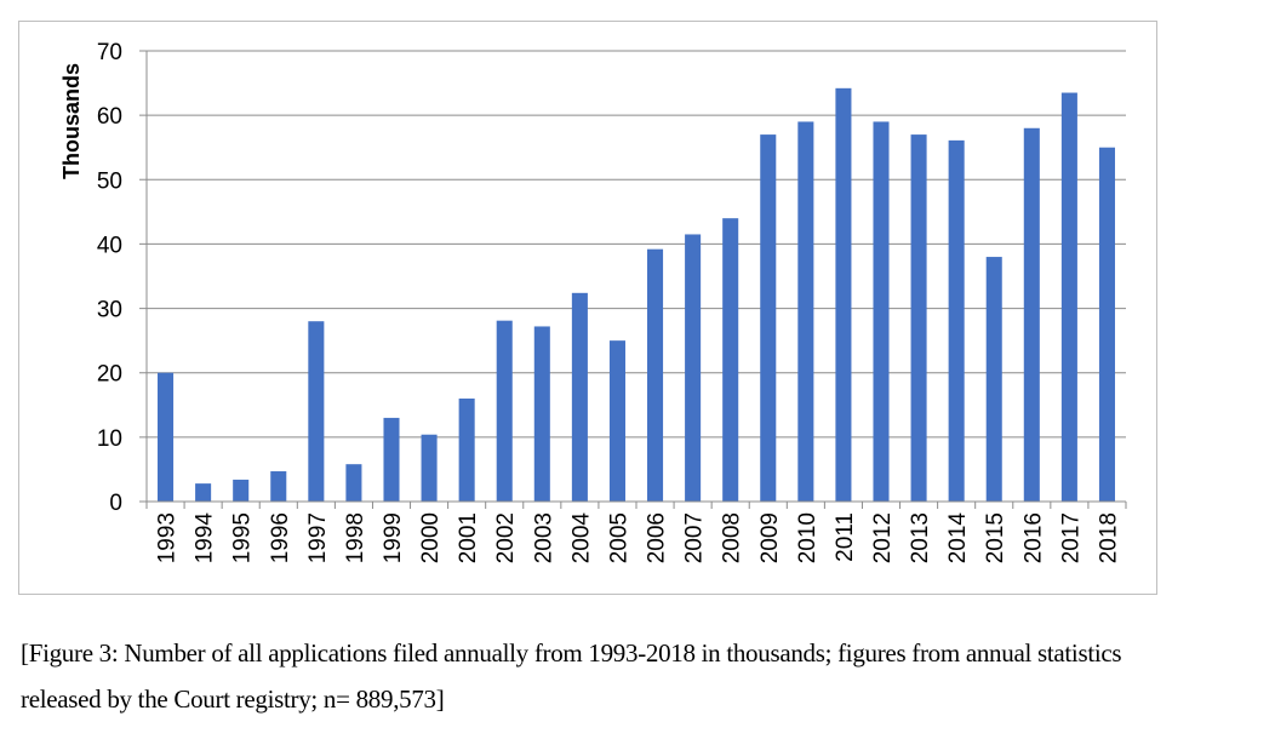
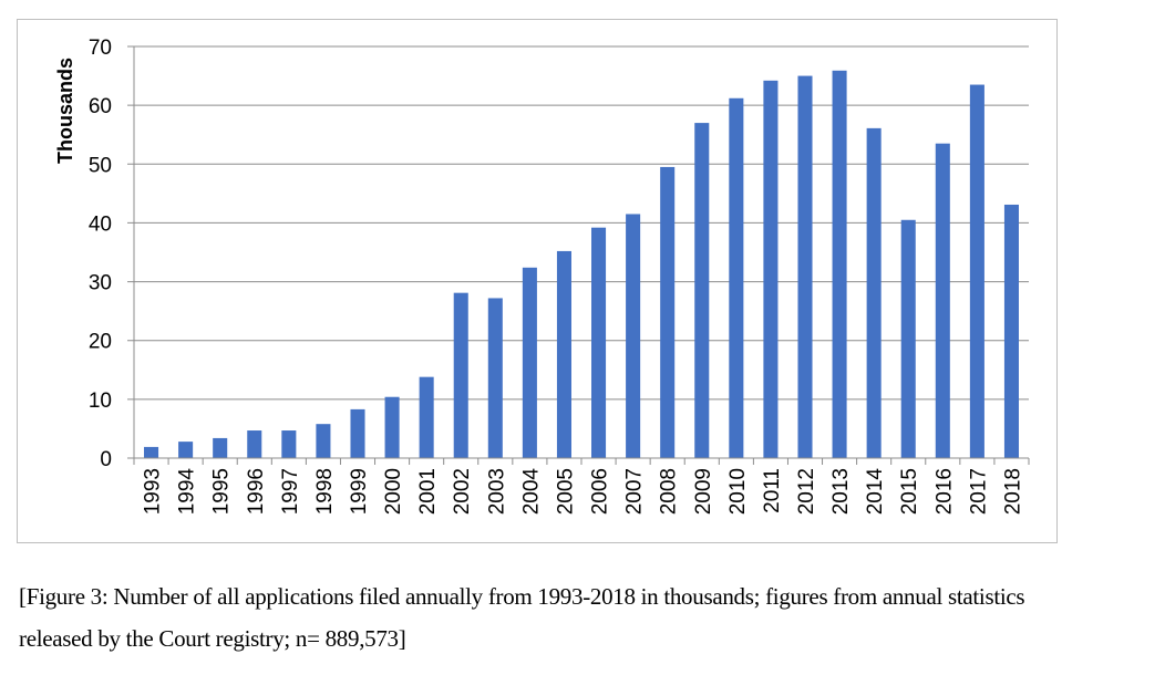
1993: 20 -> 2
1997: 28 -> 5
1999: 13 -> 8
2001: 16 -> 14
2005: 25 -> 35
2008: 44 -> 50
2010: 59 -> 61
2012: 59 -> 65
2013: 57 -> 66
2015: 38 -> 40
2016: 58 -> 54
2018: 55 -> 43
